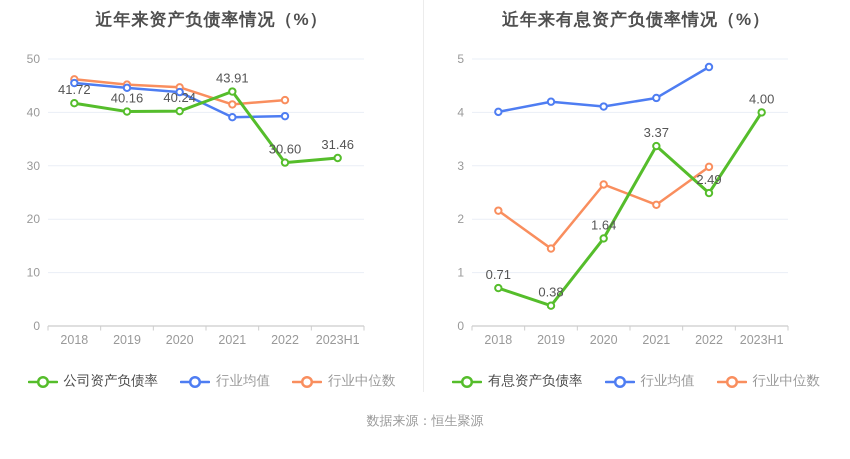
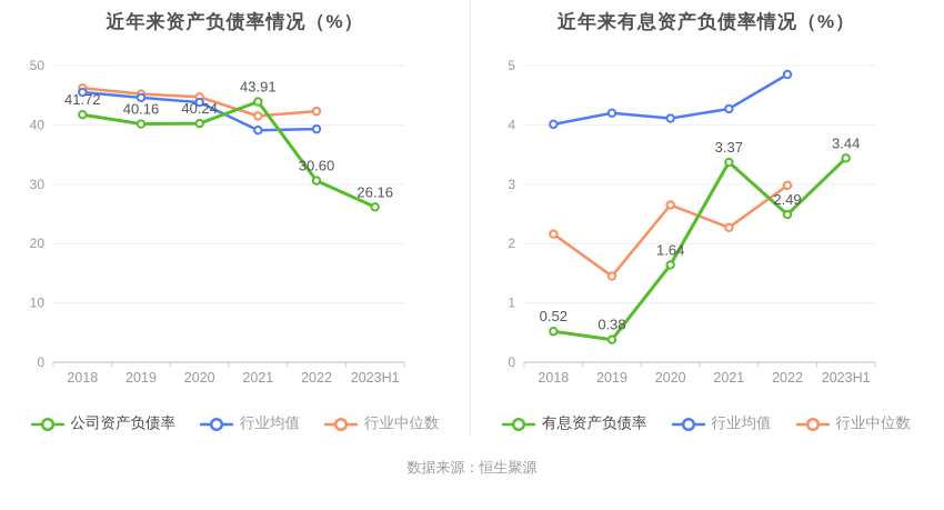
近年来资产负债率情况（%）/公司资产负债率/2023H1: 31.46 -> 26.16
近年来有息资产负债率情况（%）/有息资产负债率/2018: 0.71 -> 0.52
近年来有息资产负债率情况（%）/有息资产负债率/2023H1: 4.00 -> 3.44
